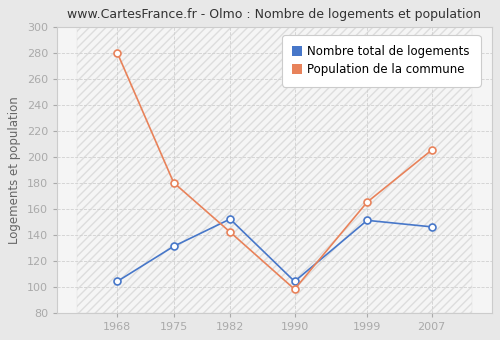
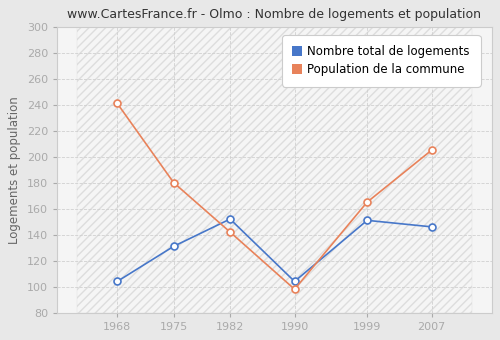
Population de la commune/1968: 280 -> 241
